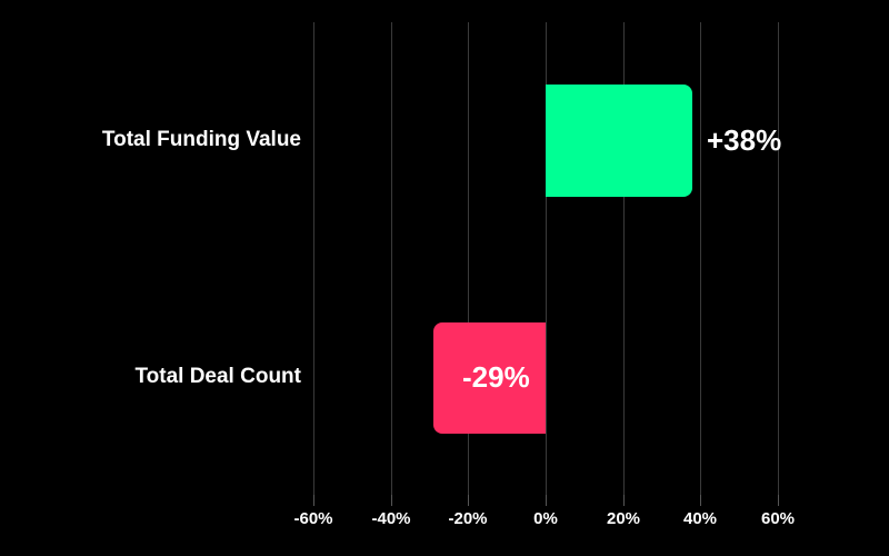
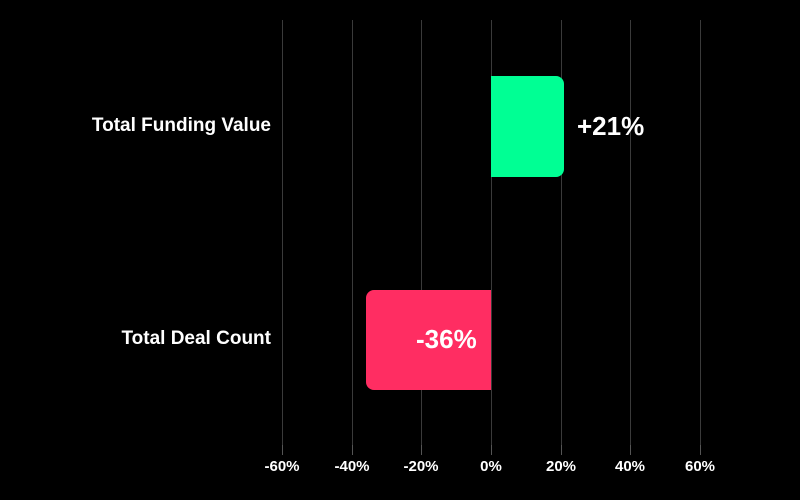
Total Funding Value: +38% -> +21%
Total Deal Count: -29% -> -36%
